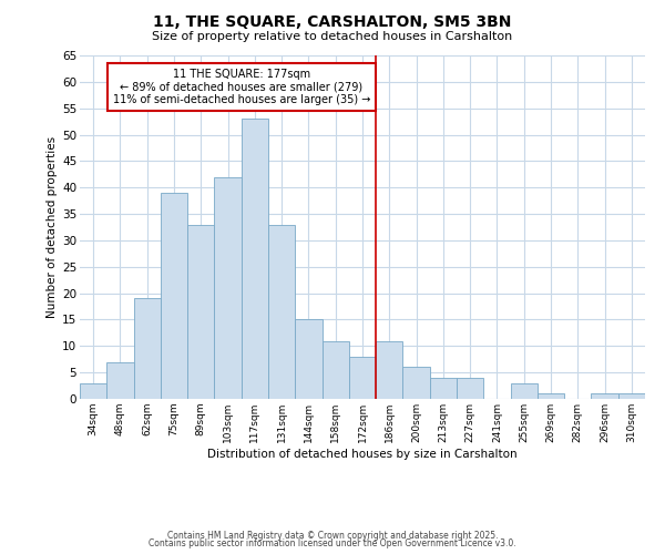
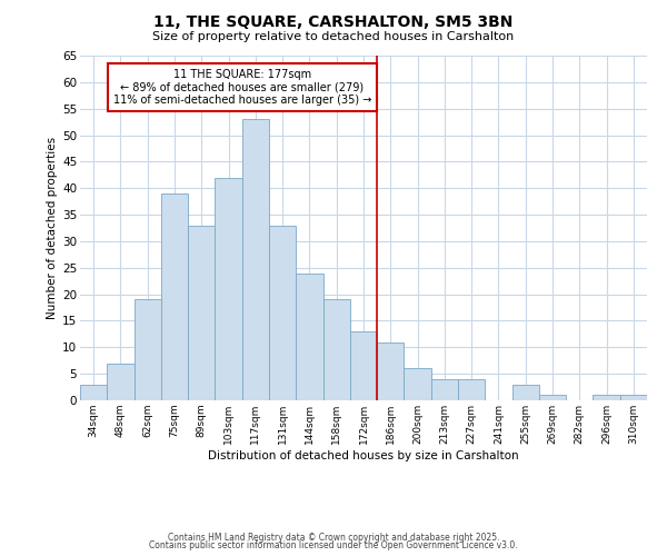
144sqm: 15 -> 24
158sqm: 11 -> 19
172sqm: 8 -> 13
